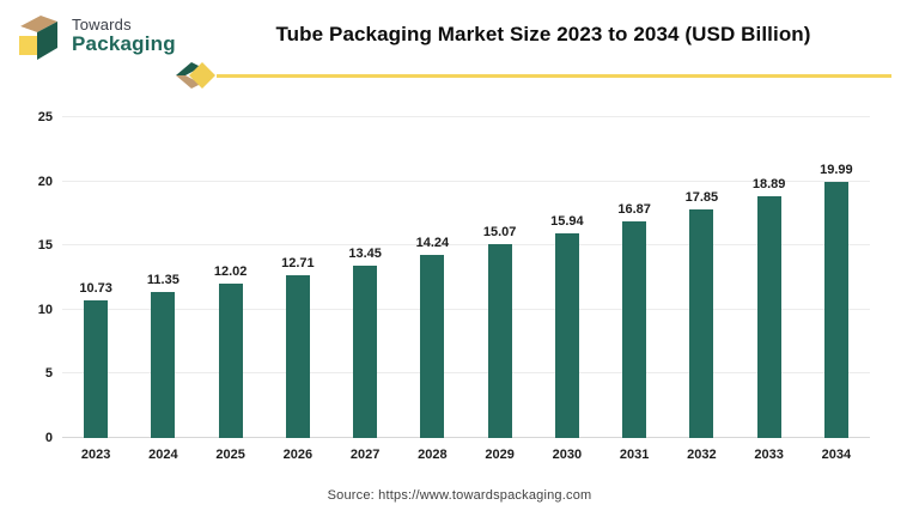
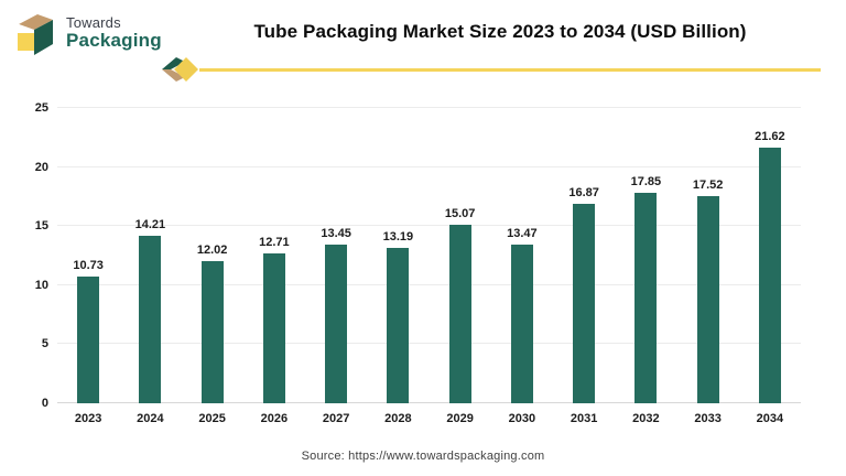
2024: 11.35 -> 14.21
2028: 14.24 -> 13.19
2030: 15.94 -> 13.47
2033: 18.89 -> 17.52
2034: 19.99 -> 21.62
